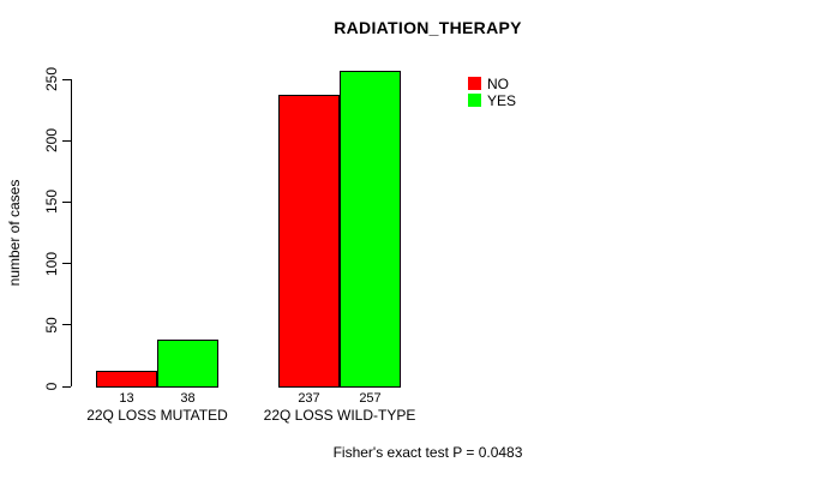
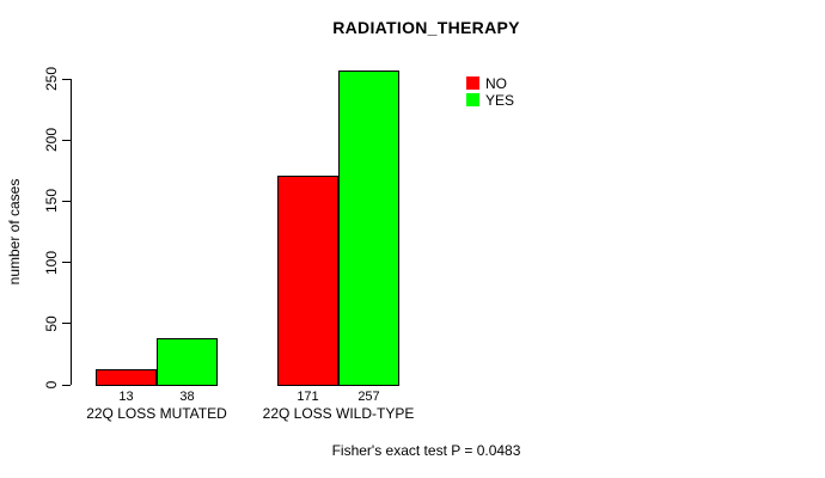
NO/22Q LOSS WILD-TYPE: 237 -> 171
